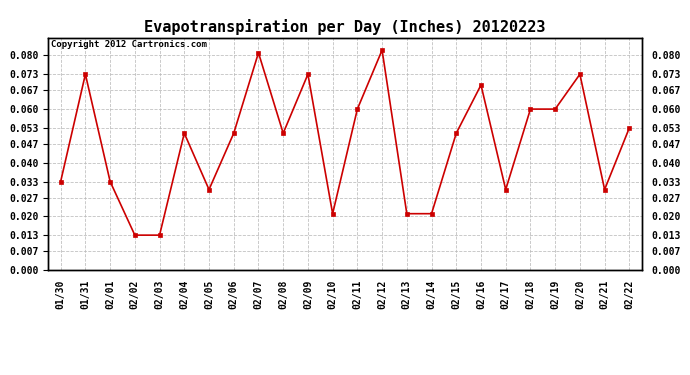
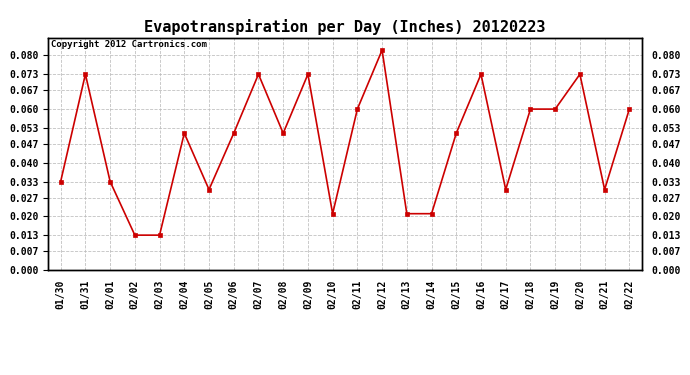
02/07: 0.081 -> 0.073
02/16: 0.069 -> 0.073
02/22: 0.053 -> 0.060
